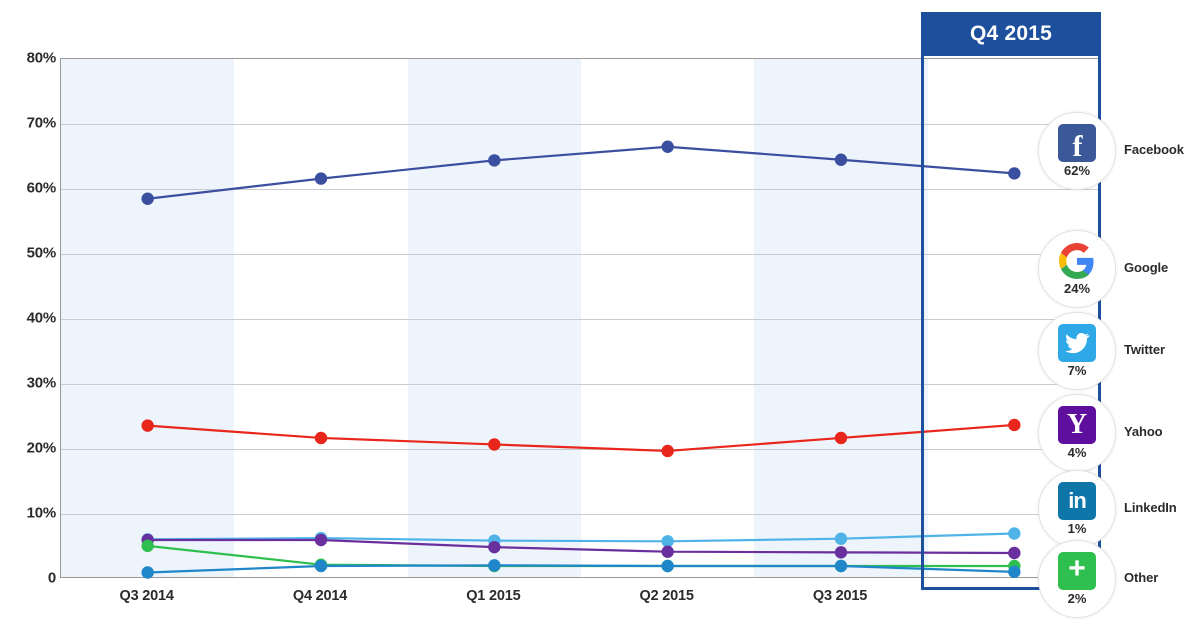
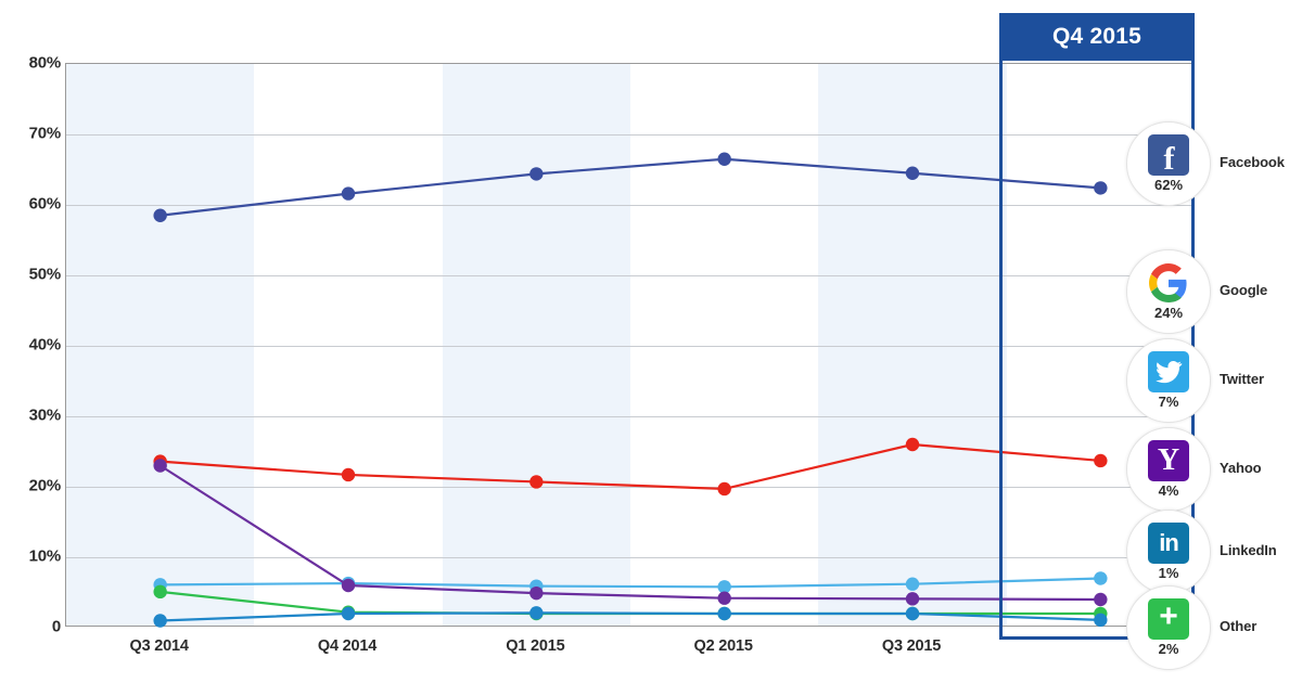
Yahoo/Q3 2014: 6% -> 23%
Google/Q3 2015: 22% -> 26%
